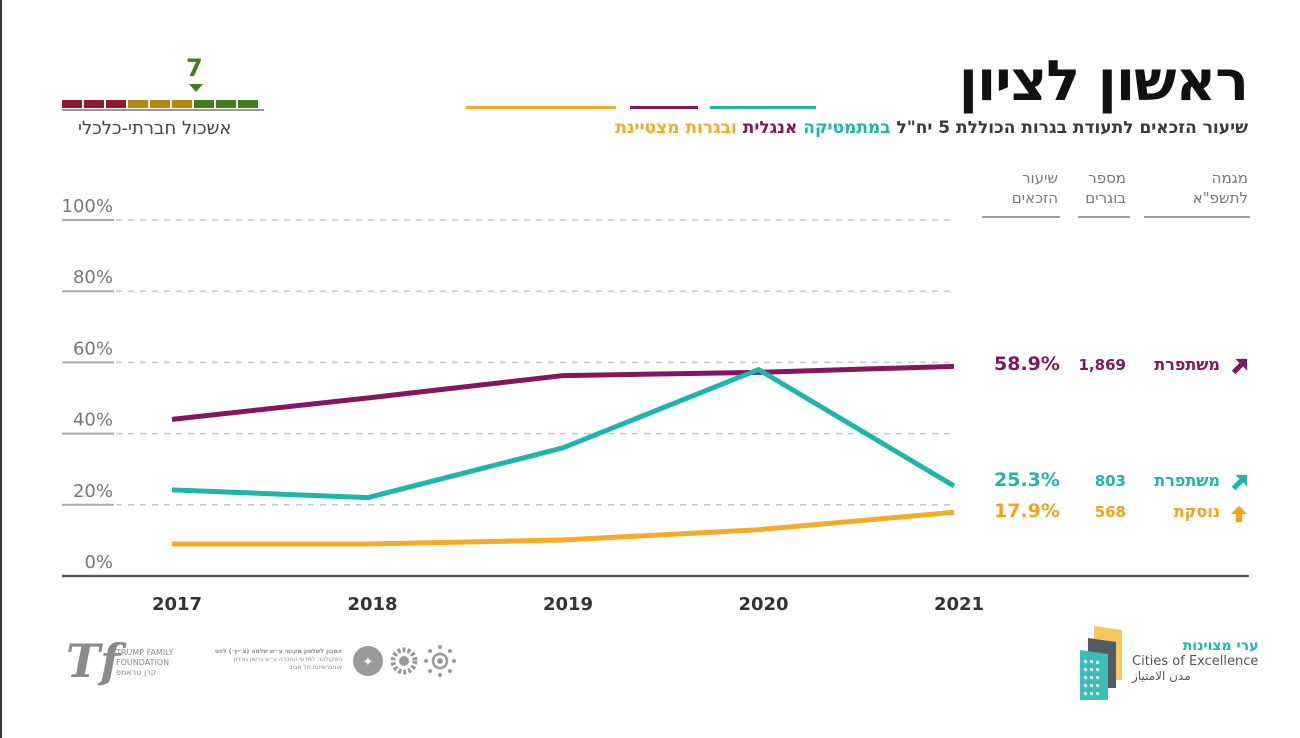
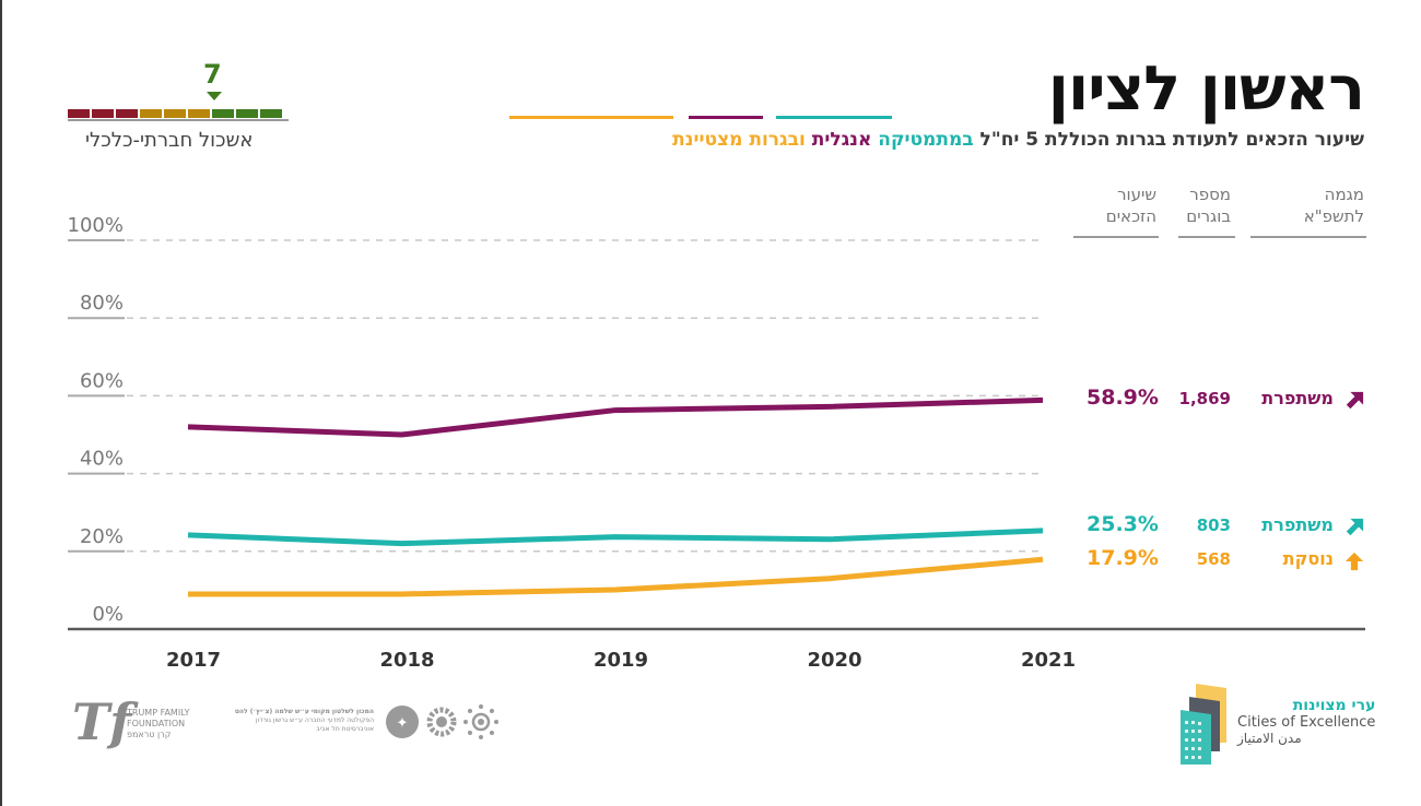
אנגלית/2017: 44% -> 52%
במתמטיקה/2019: 36% -> 24%
במתמטיקה/2020: 58% -> 23%
